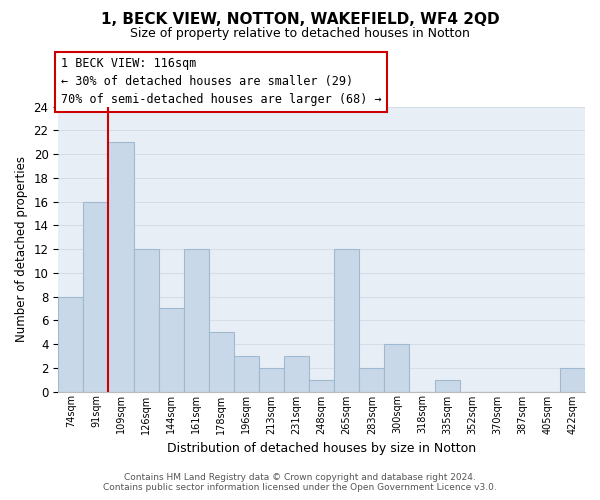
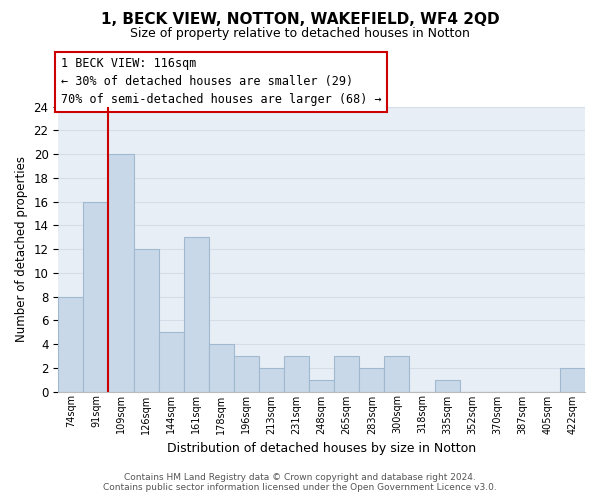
109sqm: 21 -> 20
144sqm: 7 -> 5
161sqm: 12 -> 13
178sqm: 5 -> 4
265sqm: 12 -> 3
300sqm: 4 -> 3
